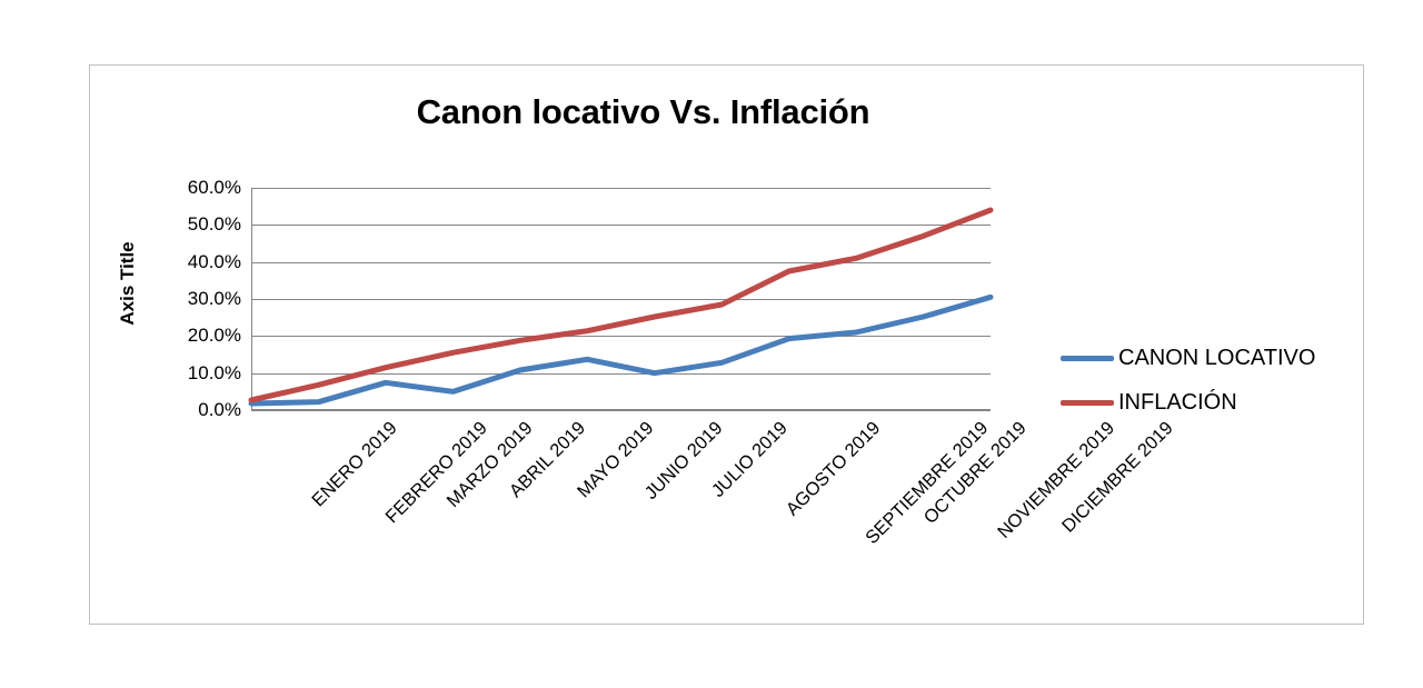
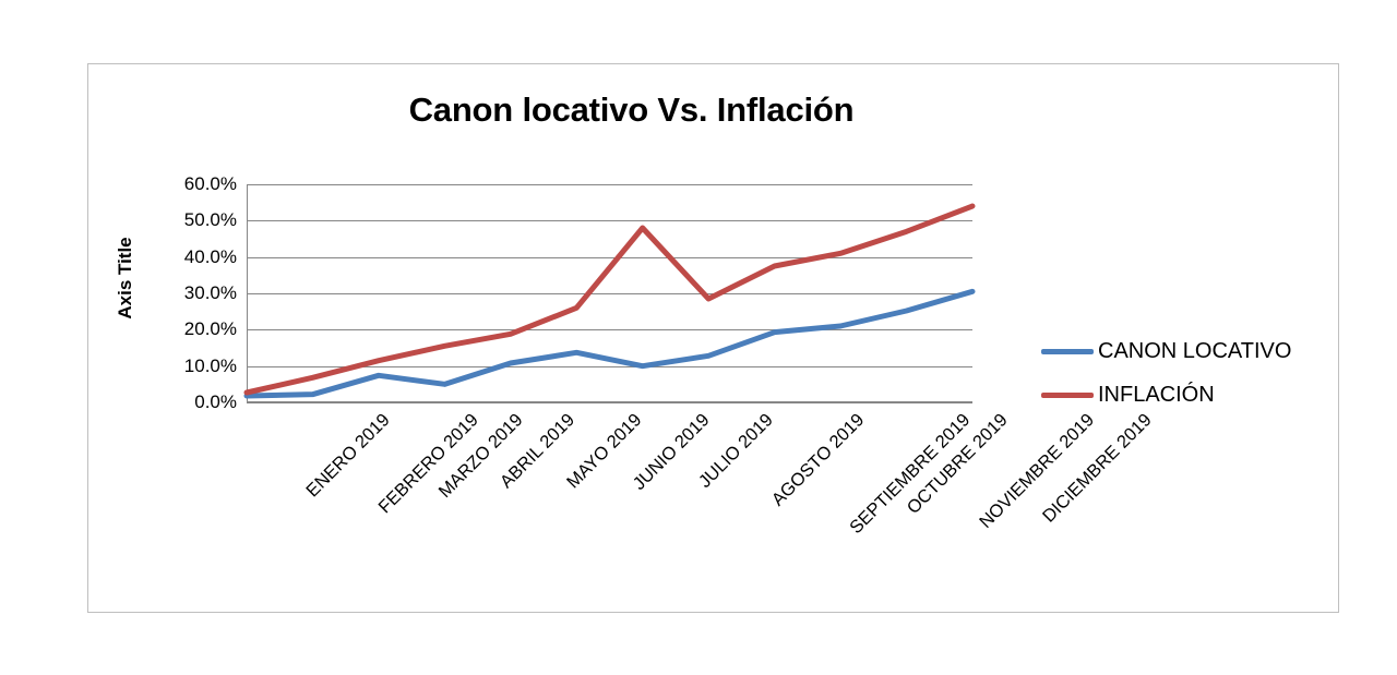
INFLACIÓN/JUNIO 2019: 21% -> 26%
INFLACIÓN/JULIO 2019: 25% -> 48%
